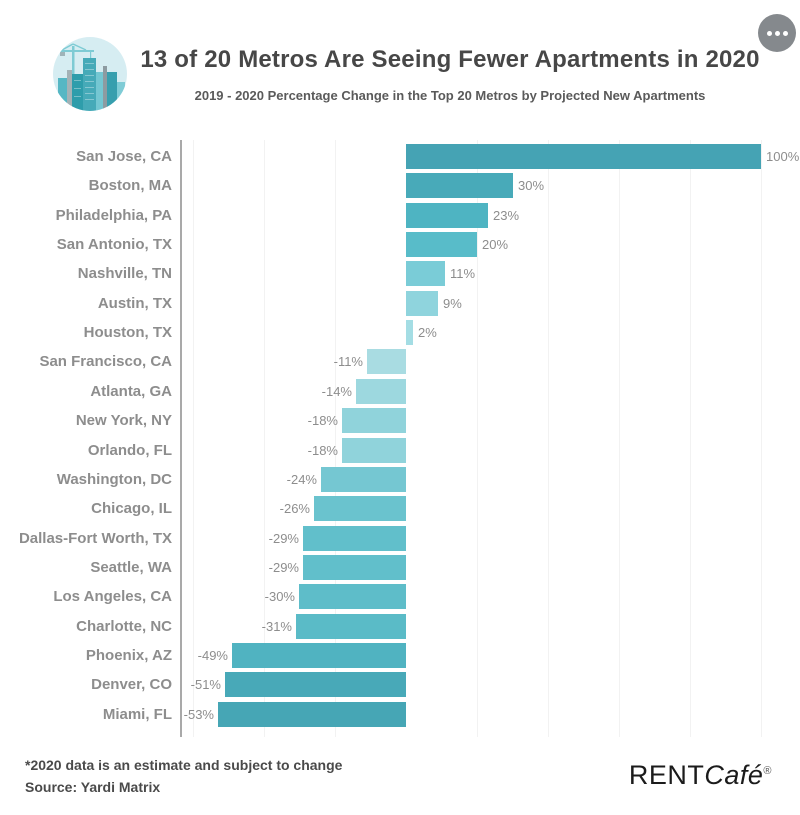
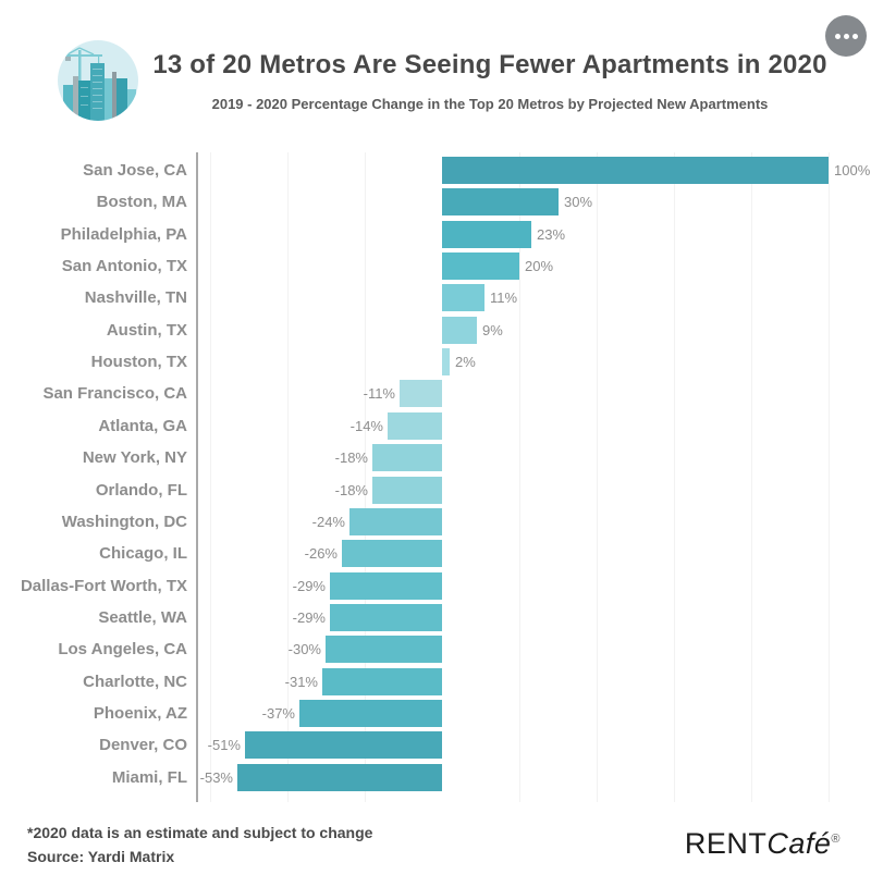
Phoenix, AZ: -49% -> -37%
